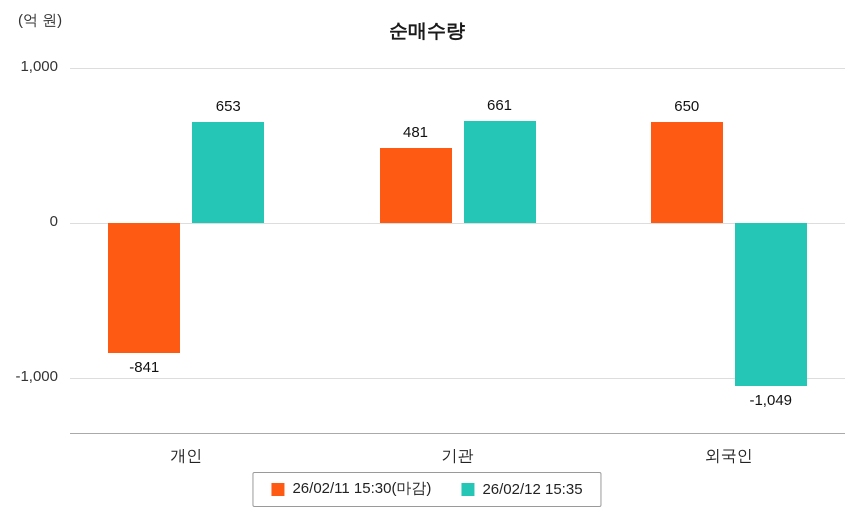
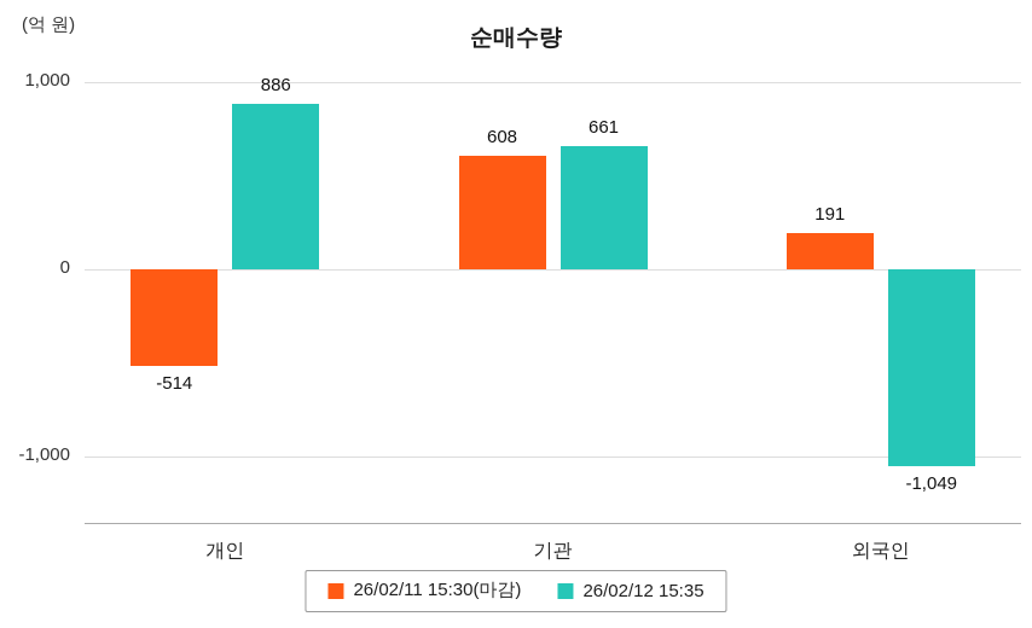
26/02/11 15:30(마감)/개인: -841 -> -514
26/02/12 15:35/개인: 653 -> 886
26/02/11 15:30(마감)/기관: 481 -> 608
26/02/11 15:30(마감)/외국인: 650 -> 191
